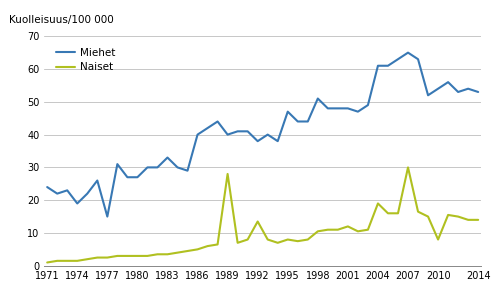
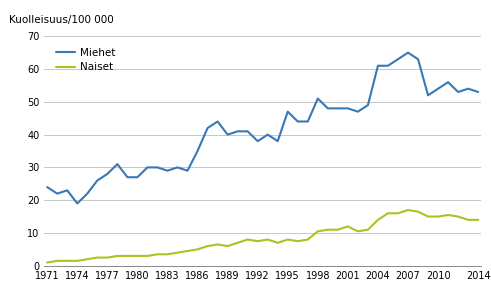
Miehet/1977: 15 -> 28
Miehet/1983: 33 -> 29
Miehet/1986: 40 -> 35
Naiset/1989: 28.0 -> 6.0
Naiset/1992: 13.5 -> 7.5
Naiset/2004: 19.0 -> 14.0
Naiset/2007: 30.0 -> 17.0
Naiset/2010: 8.0 -> 15.0
